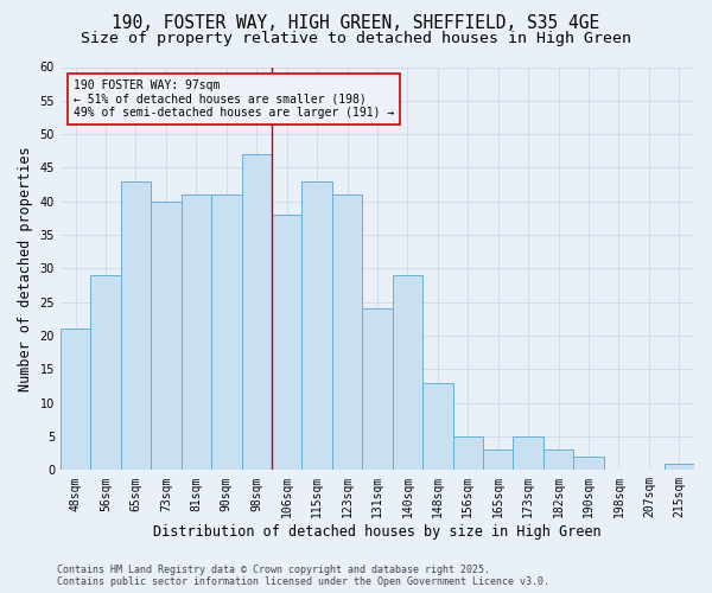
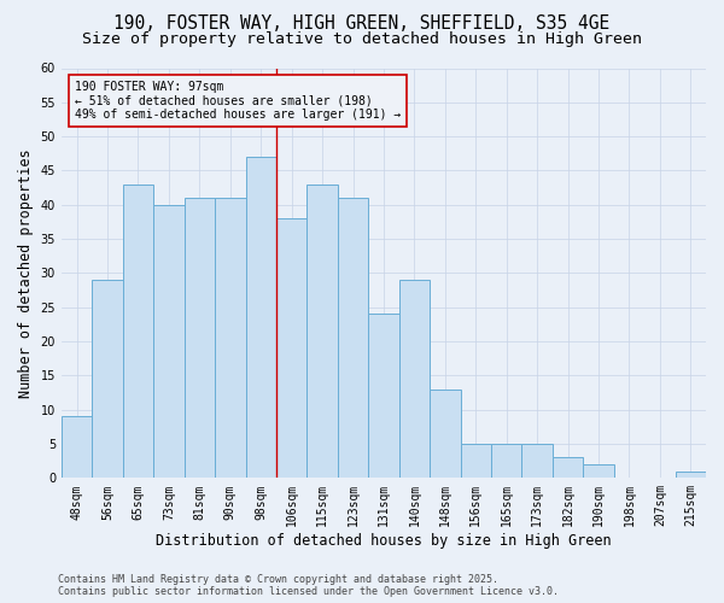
48sqm: 21 -> 9
165sqm: 3 -> 5
